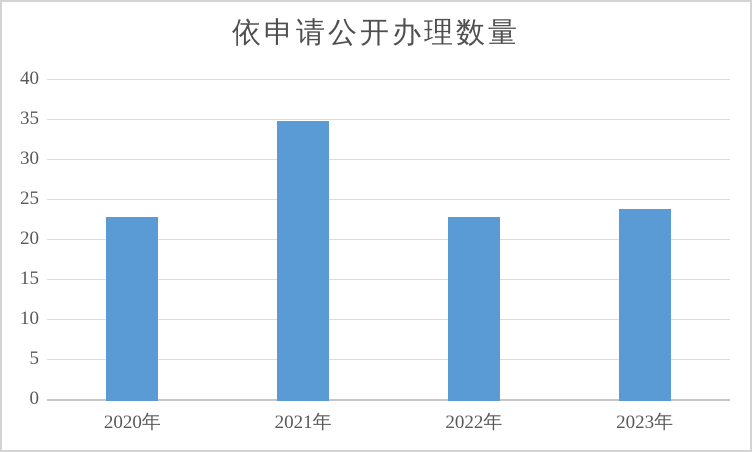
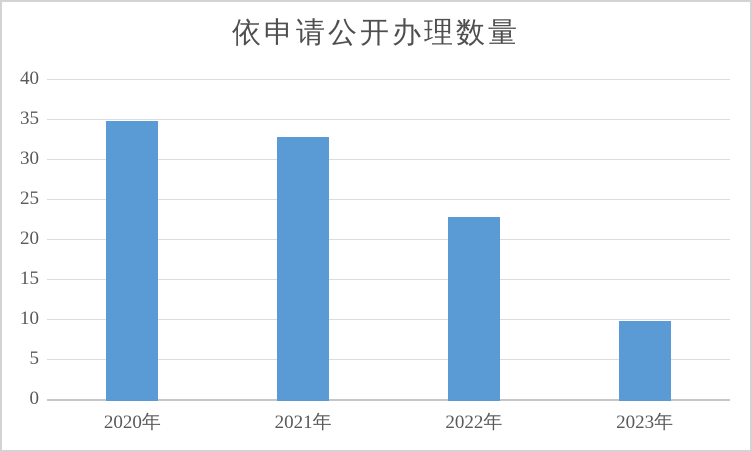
2020年: 23 -> 35
2021年: 35 -> 33
2023年: 24 -> 10
